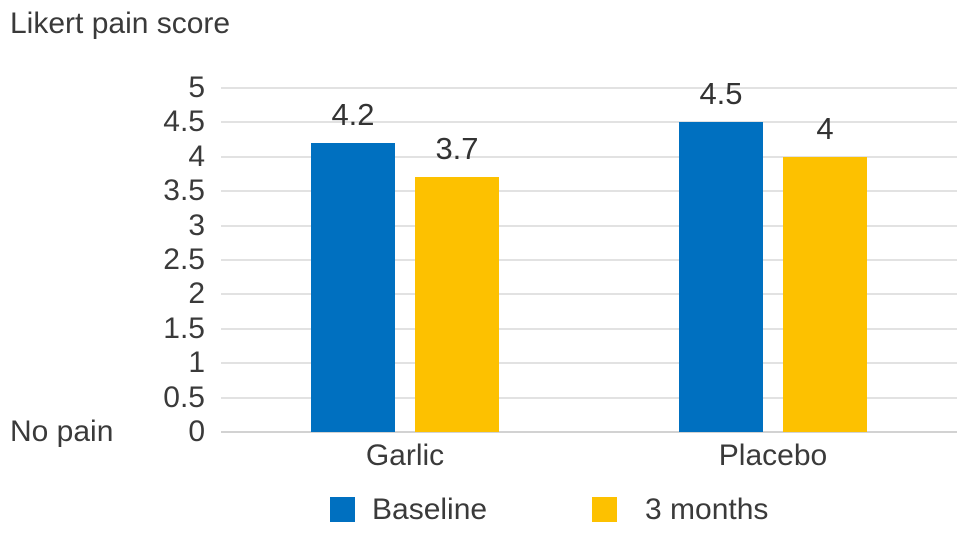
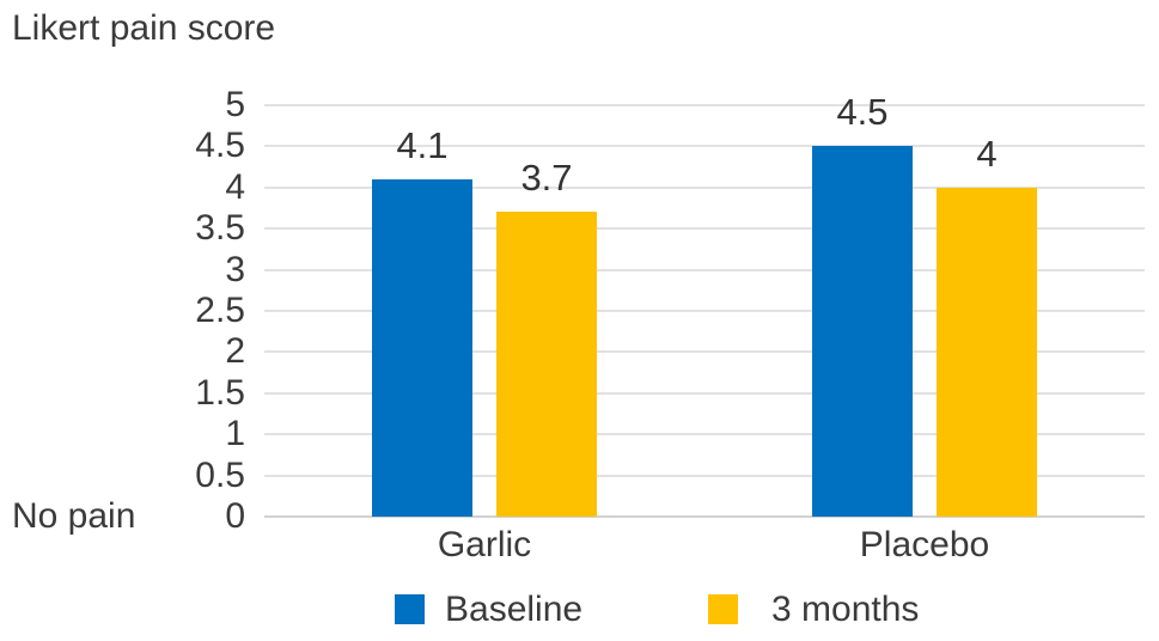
Baseline/Garlic: 4.2 -> 4.1
